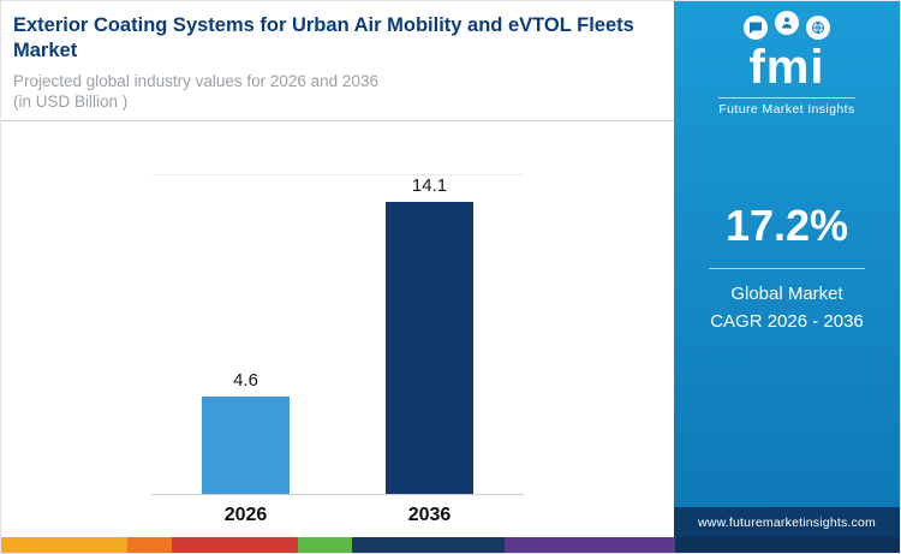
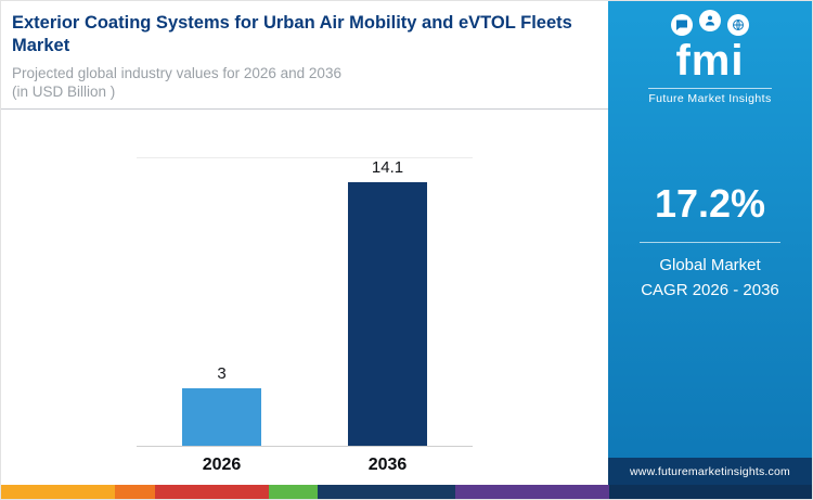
2026: 4.6 -> 3
